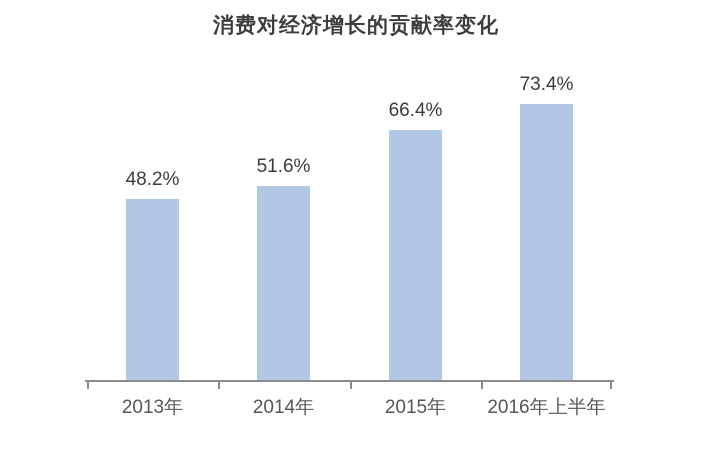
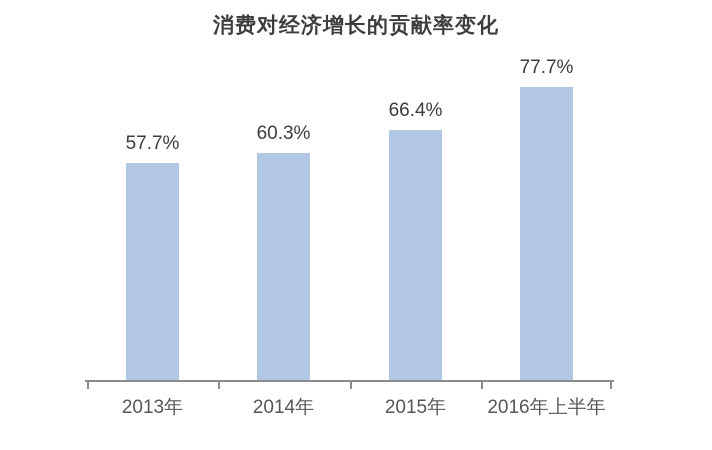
2013年: 48.2% -> 57.7%
2014年: 51.6% -> 60.3%
2016年上半年: 73.4% -> 77.7%
